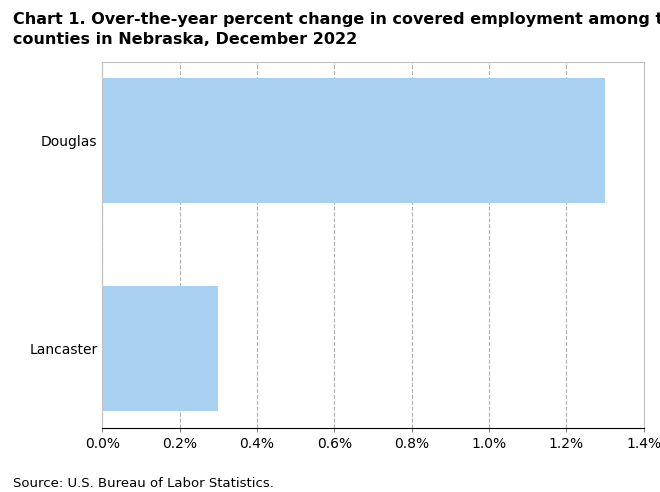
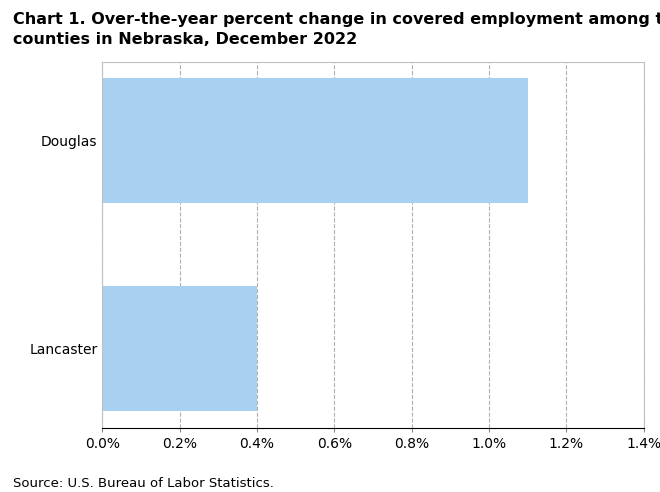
Douglas: 1.3% -> 1.1%
Lancaster: 0.3% -> 0.4%
